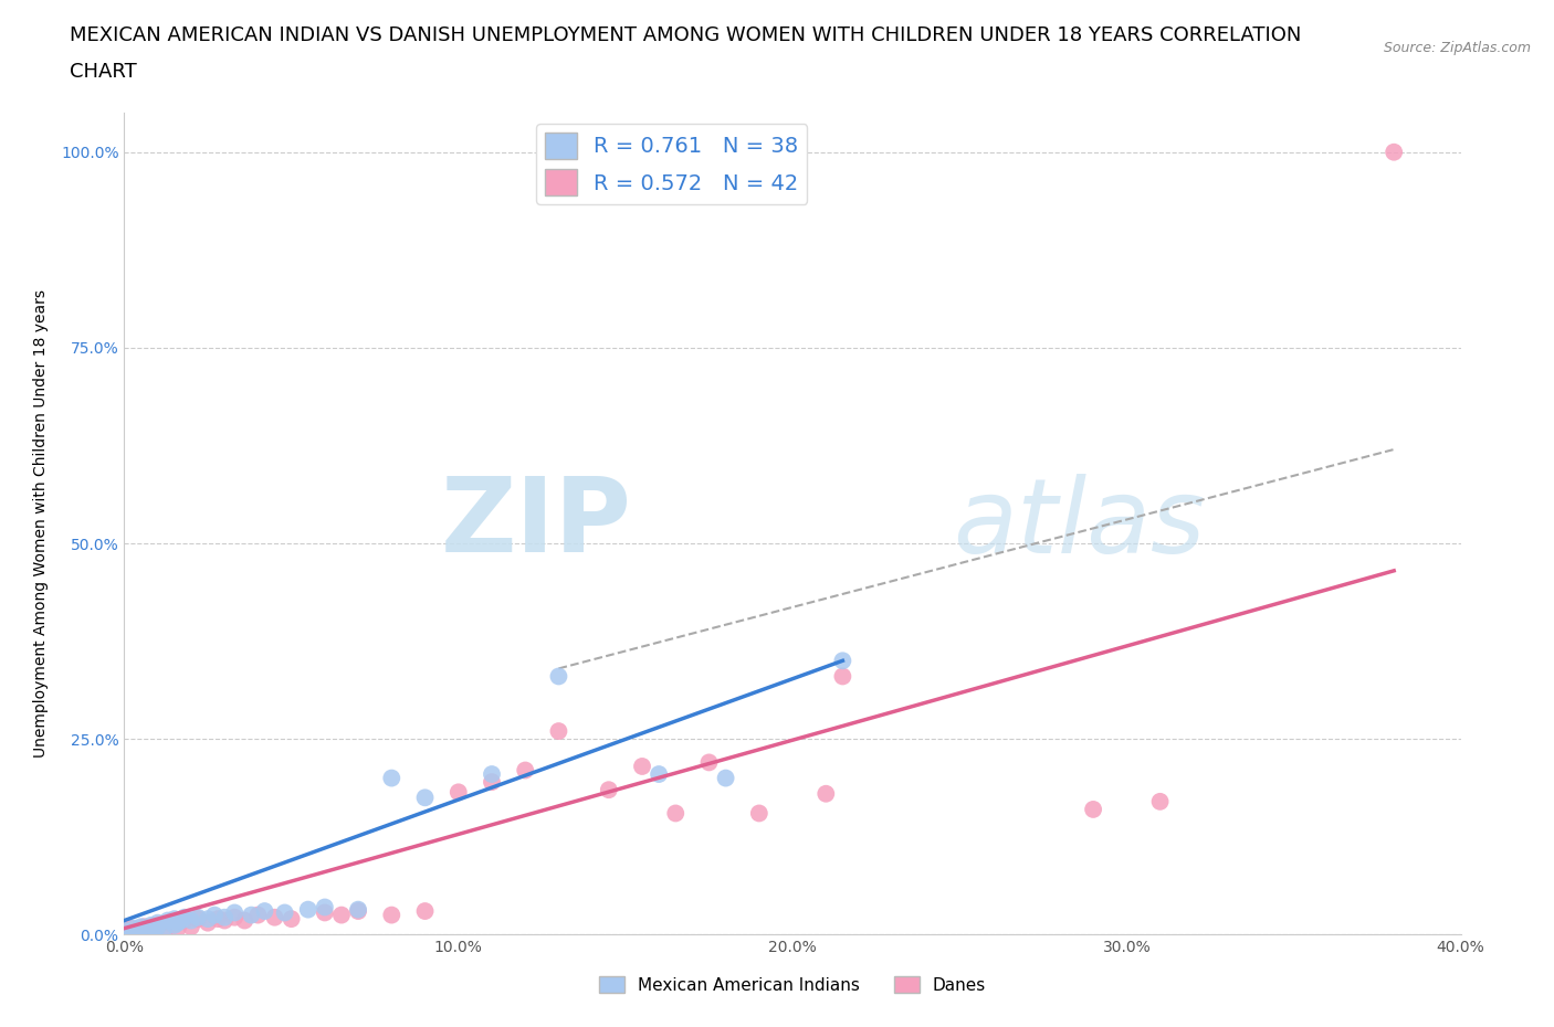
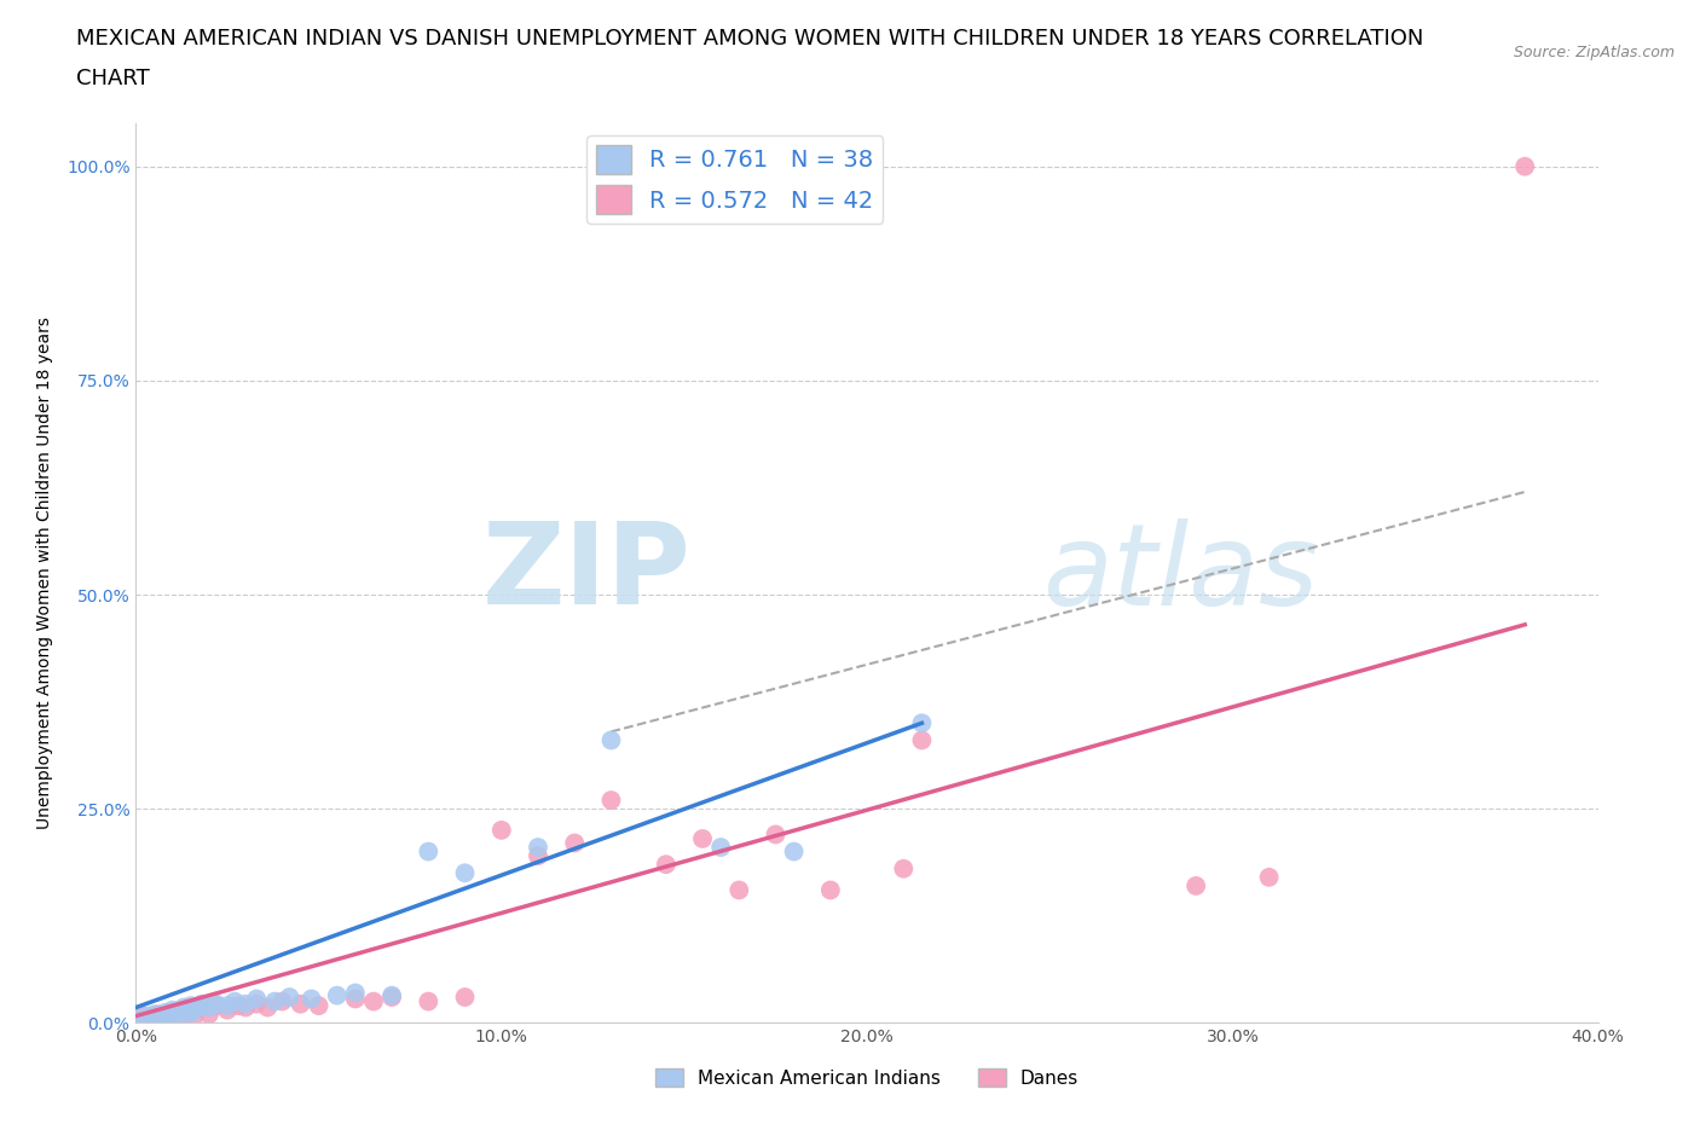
Danes/10.0%: 18.2% -> 22.5%
